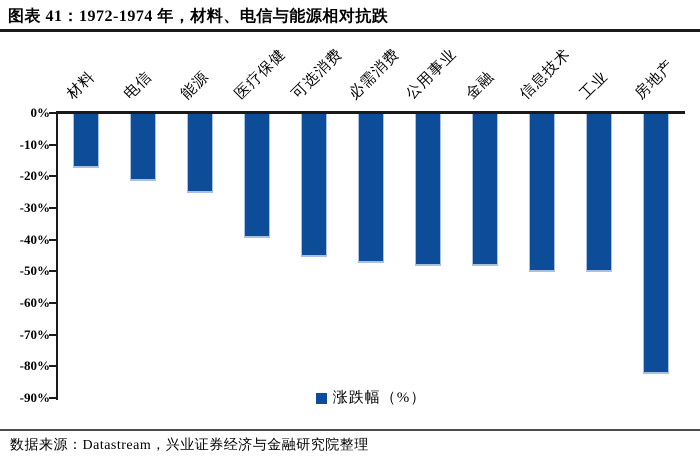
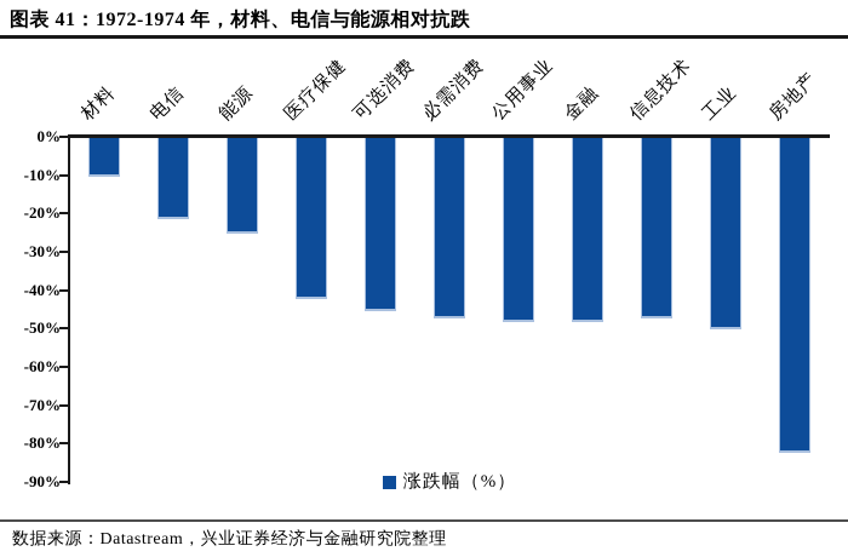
材料: -17% -> -10%
医疗保健: -39% -> -42%
信息技术: -50% -> -47%
